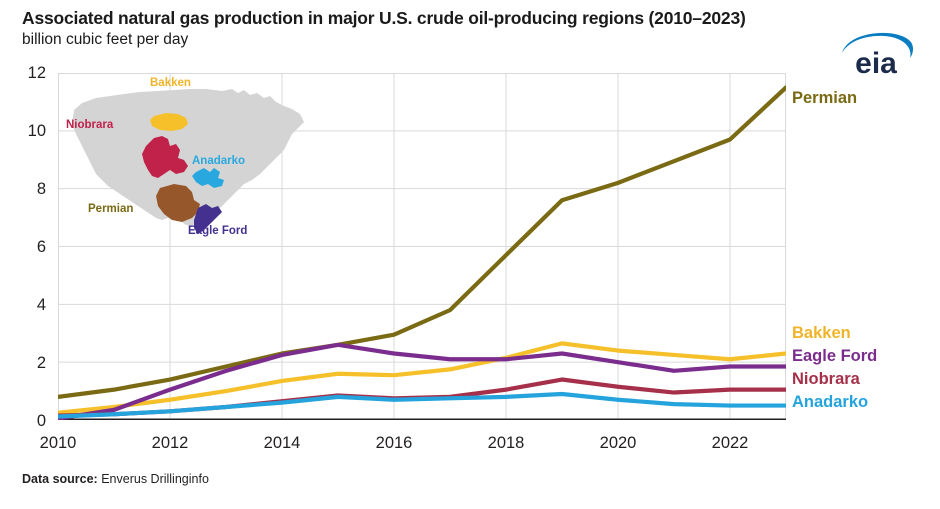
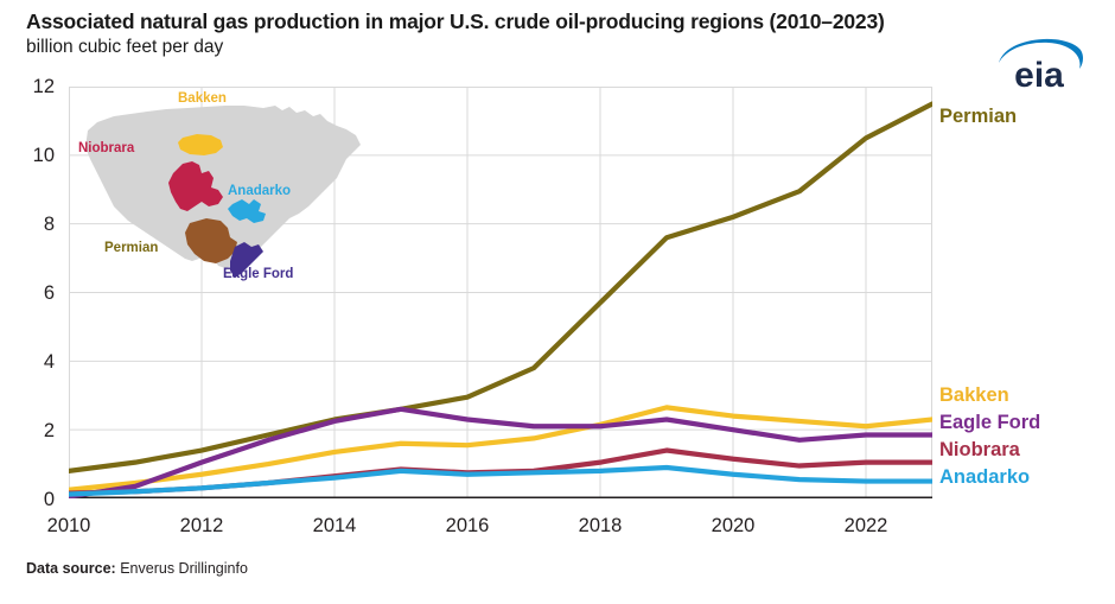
Permian/2022: 9.7 -> 10.5
